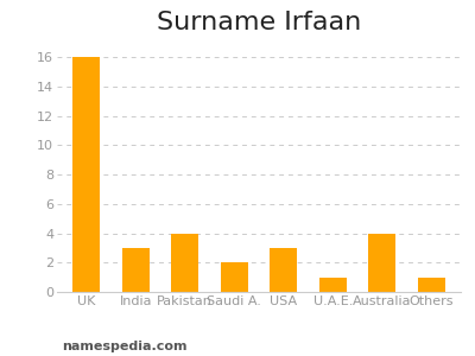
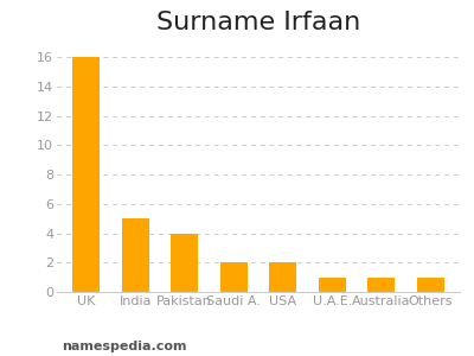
India: 3 -> 5
USA: 3 -> 2
Australia: 4 -> 1
